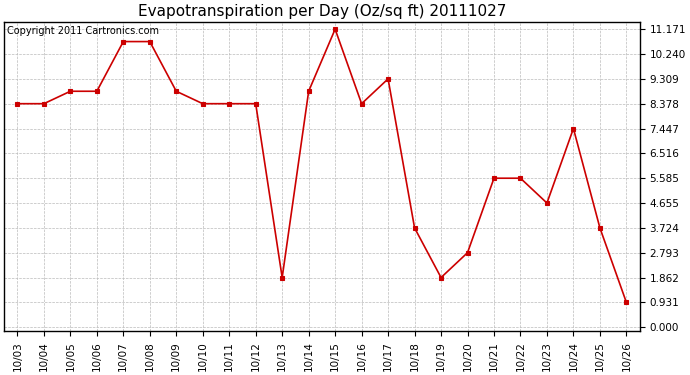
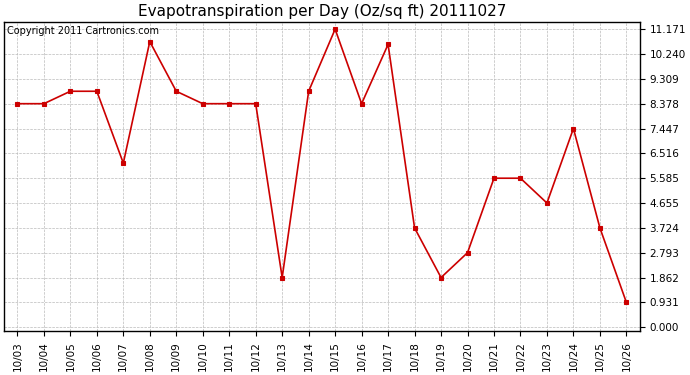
10/07: 10.71 -> 6.15
10/17: 9.31 -> 10.60
